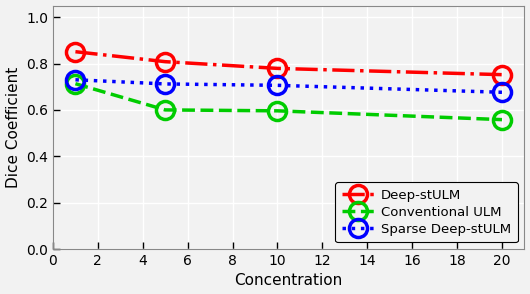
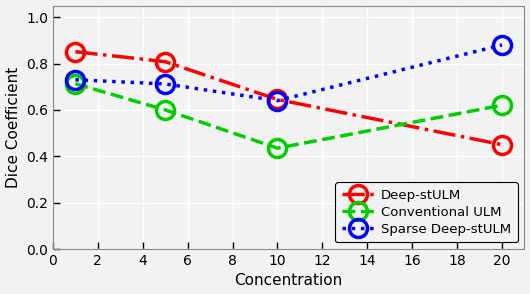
Deep-stULM/10: 0.779 -> 0.645
Conventional ULM/10: 0.596 -> 0.435
Sparse Deep-stULM/10: 0.706 -> 0.640
Deep-stULM/20: 0.752 -> 0.450
Conventional ULM/20: 0.558 -> 0.620
Sparse Deep-stULM/20: 0.676 -> 0.880
